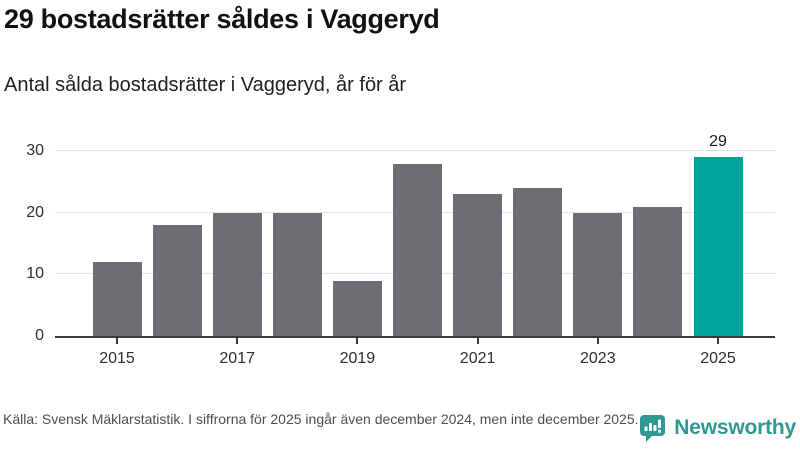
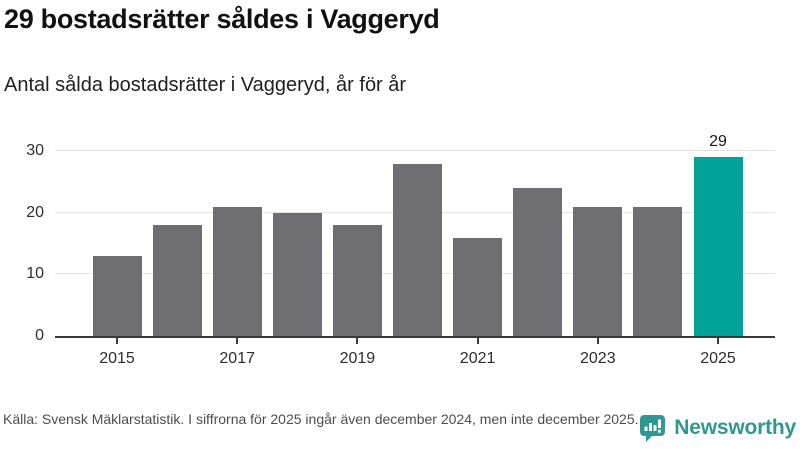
2015: 12 -> 13
2017: 20 -> 21
2019: 9 -> 18
2021: 23 -> 16
2023: 20 -> 21
